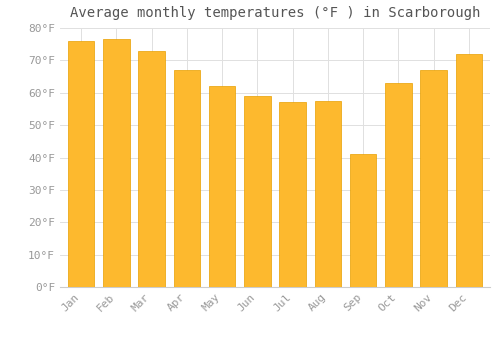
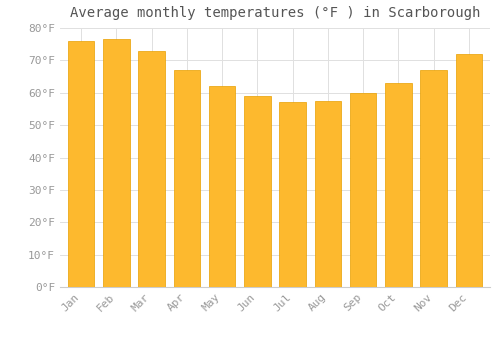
Sep: 41.0°F -> 60.0°F
